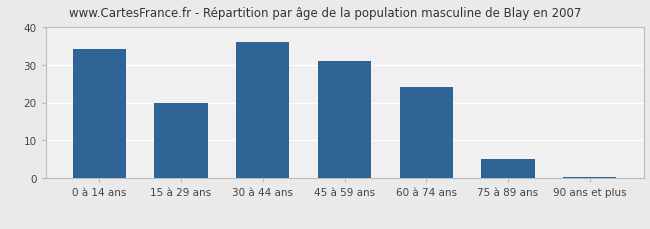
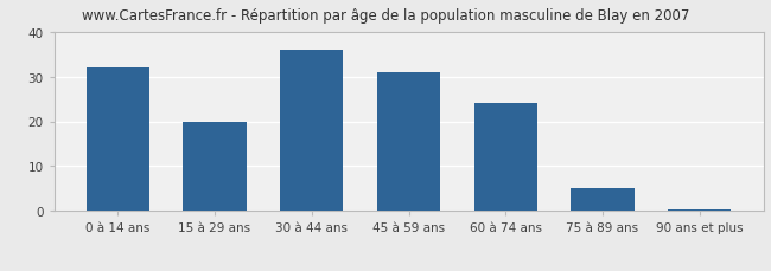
0 à 14 ans: 34.0 -> 32.0
